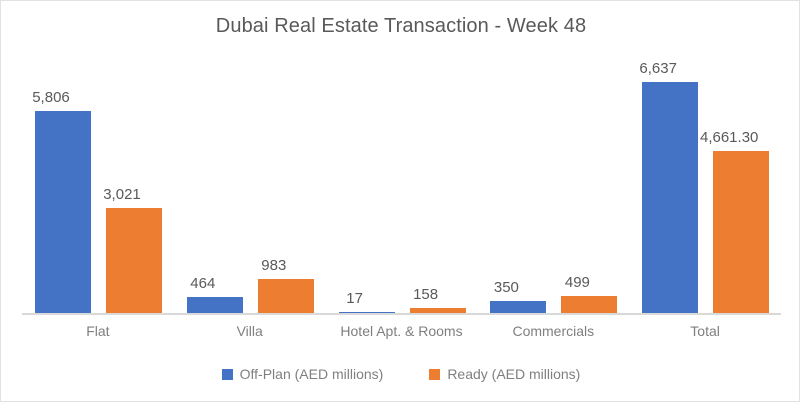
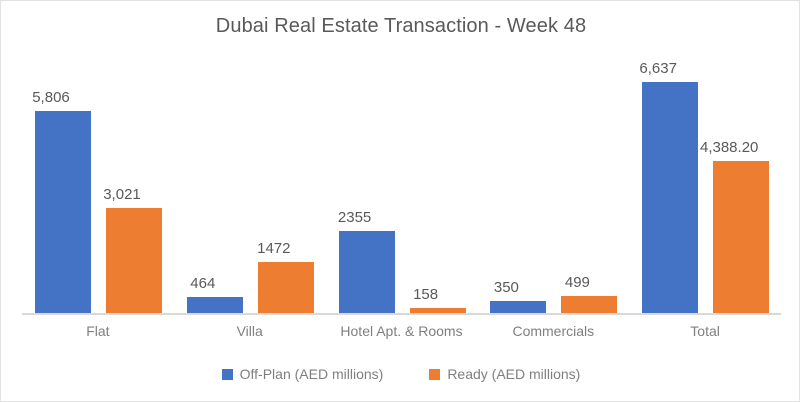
Ready (AED millions)/Villa: 983 -> 1472
Off-Plan (AED millions)/Hotel Apt. & Rooms: 17 -> 2355
Ready (AED millions)/Total: 4,661.30 -> 4,388.20
